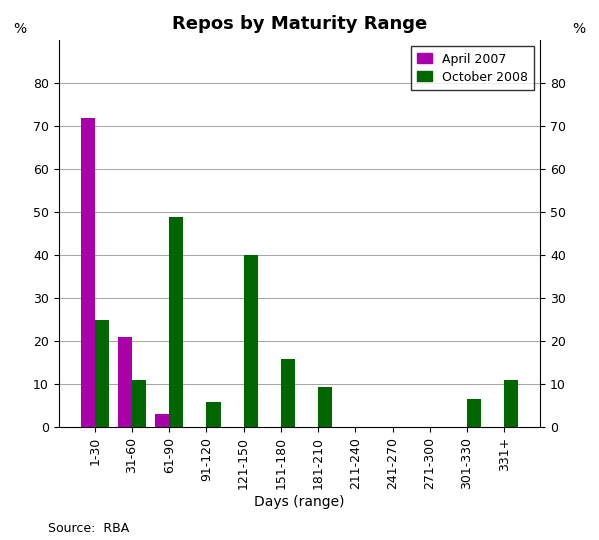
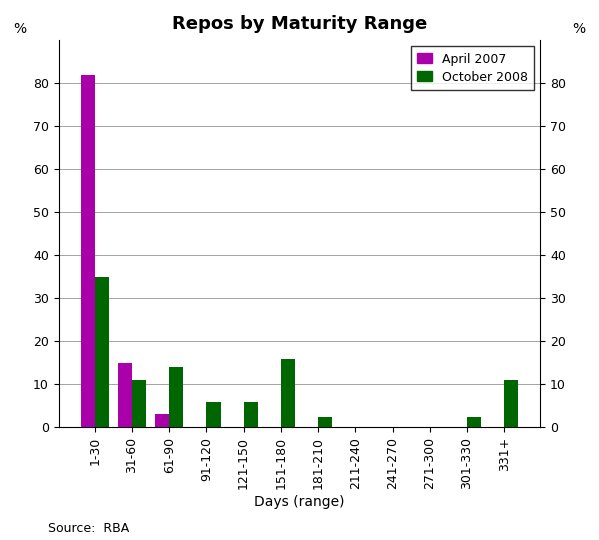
April 2007/1-30: 72 -> 82
October 2008/1-30: 25.0 -> 35.0
April 2007/31-60: 21 -> 15
October 2008/61-90: 49.0 -> 14.0
October 2008/121-150: 40.0 -> 6.0
October 2008/181-210: 9.5 -> 2.5
October 2008/301-330: 6.5 -> 2.5
